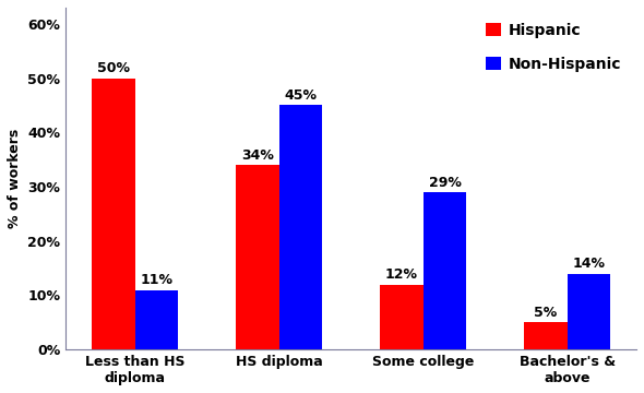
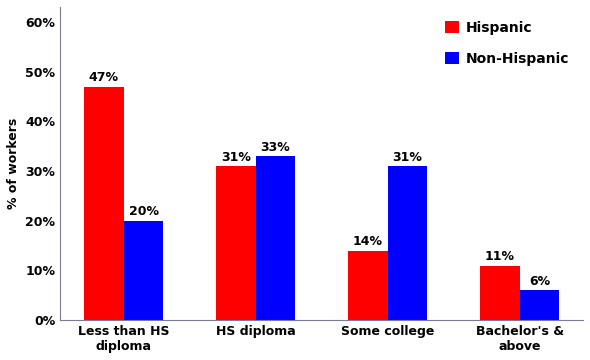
Hispanic/Less than HS diploma: 50% -> 47%
Non-Hispanic/Less than HS diploma: 11% -> 20%
Hispanic/HS diploma: 34% -> 31%
Non-Hispanic/HS diploma: 45% -> 33%
Hispanic/Some college: 12% -> 14%
Non-Hispanic/Some college: 29% -> 31%
Hispanic/Bachelor's & above: 5% -> 11%
Non-Hispanic/Bachelor's & above: 14% -> 6%
